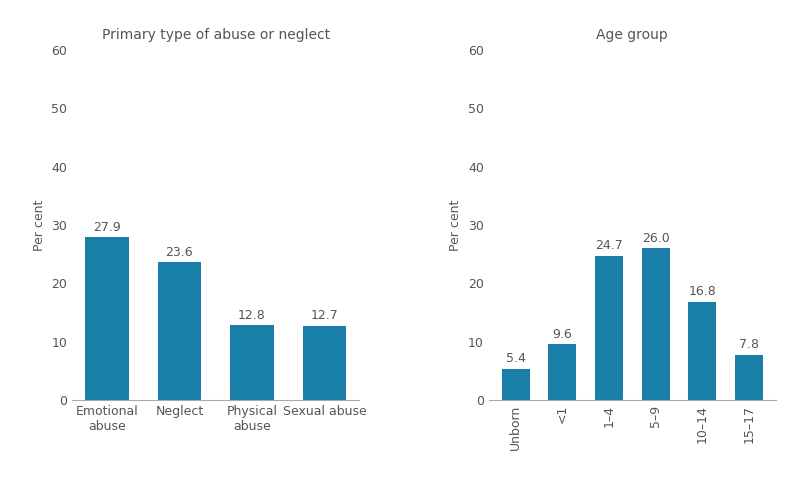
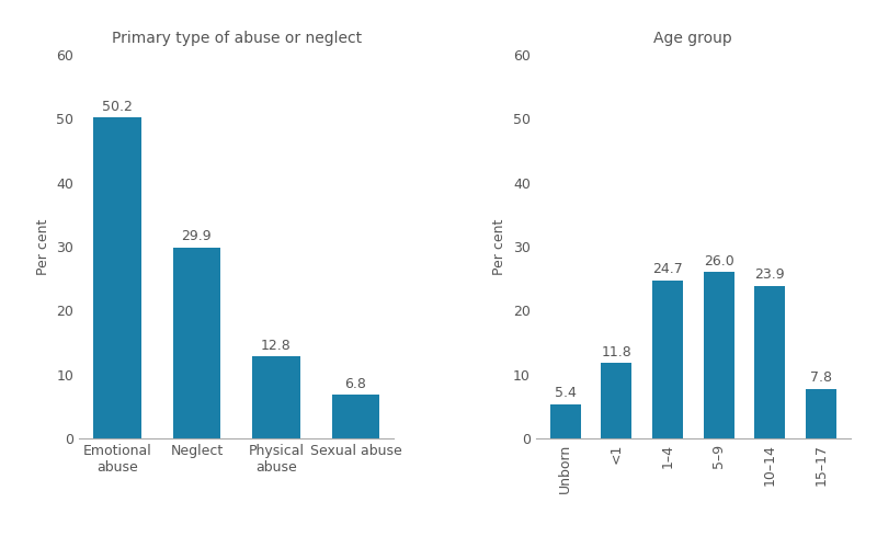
Primary type of abuse or neglect/Emotional abuse: 27.9 -> 50.2
Primary type of abuse or neglect/Neglect: 23.6 -> 29.9
Primary type of abuse or neglect/Sexual abuse: 12.7 -> 6.8
Age group/<1: 9.6 -> 11.8
Age group/10–14: 16.8 -> 23.9
